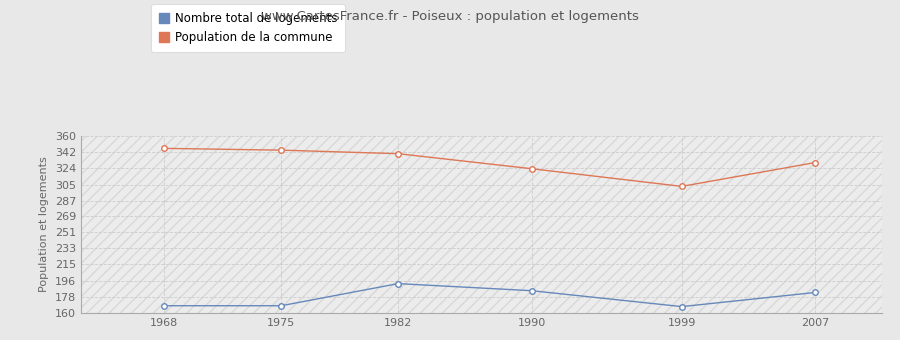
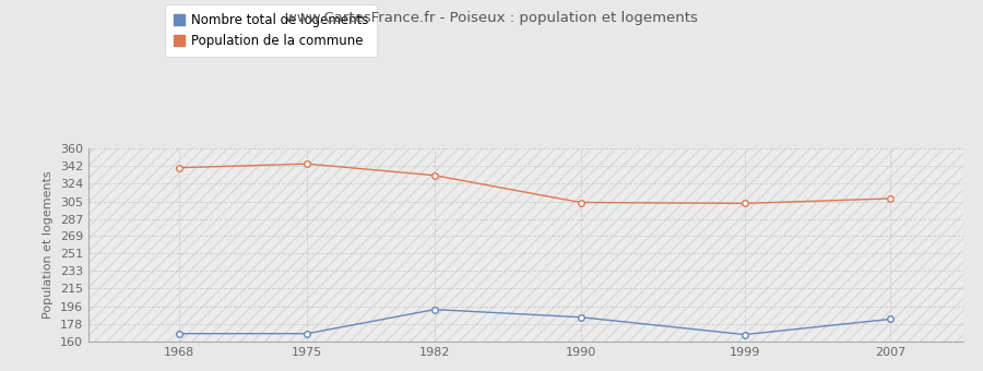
Population de la commune/1968: 346 -> 340
Population de la commune/1982: 340 -> 332
Population de la commune/1990: 323 -> 304
Population de la commune/2007: 330 -> 308
